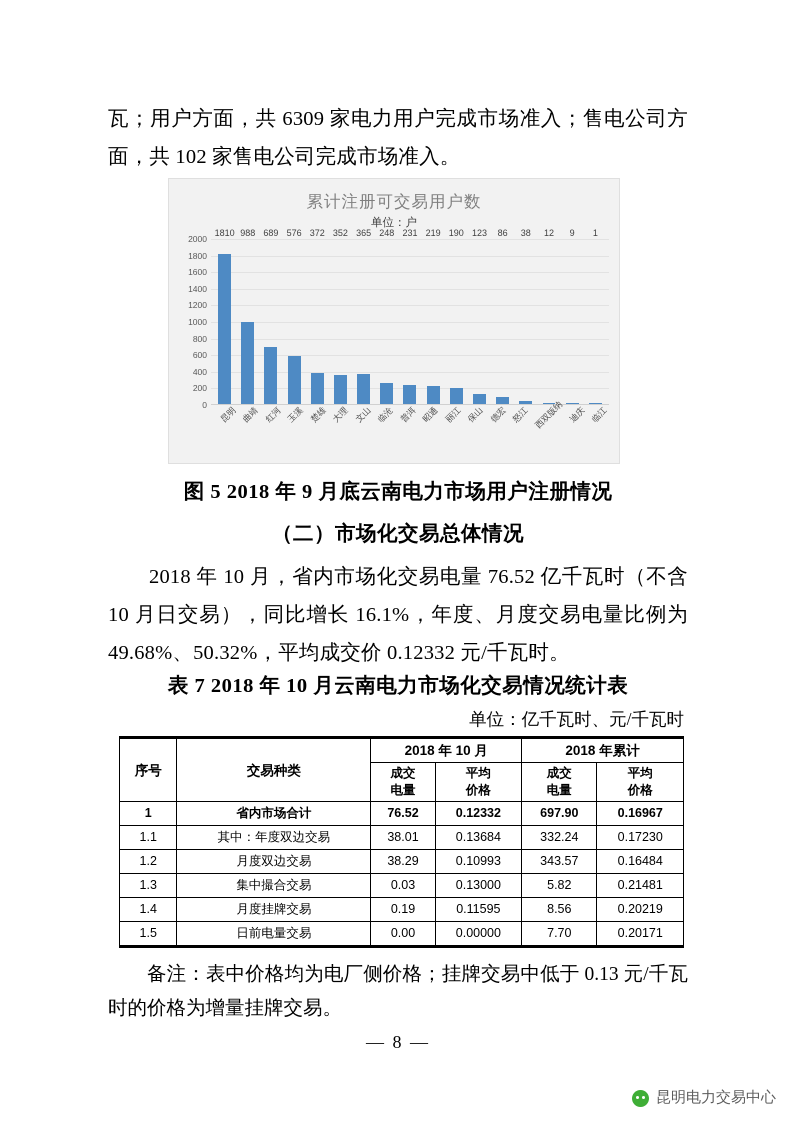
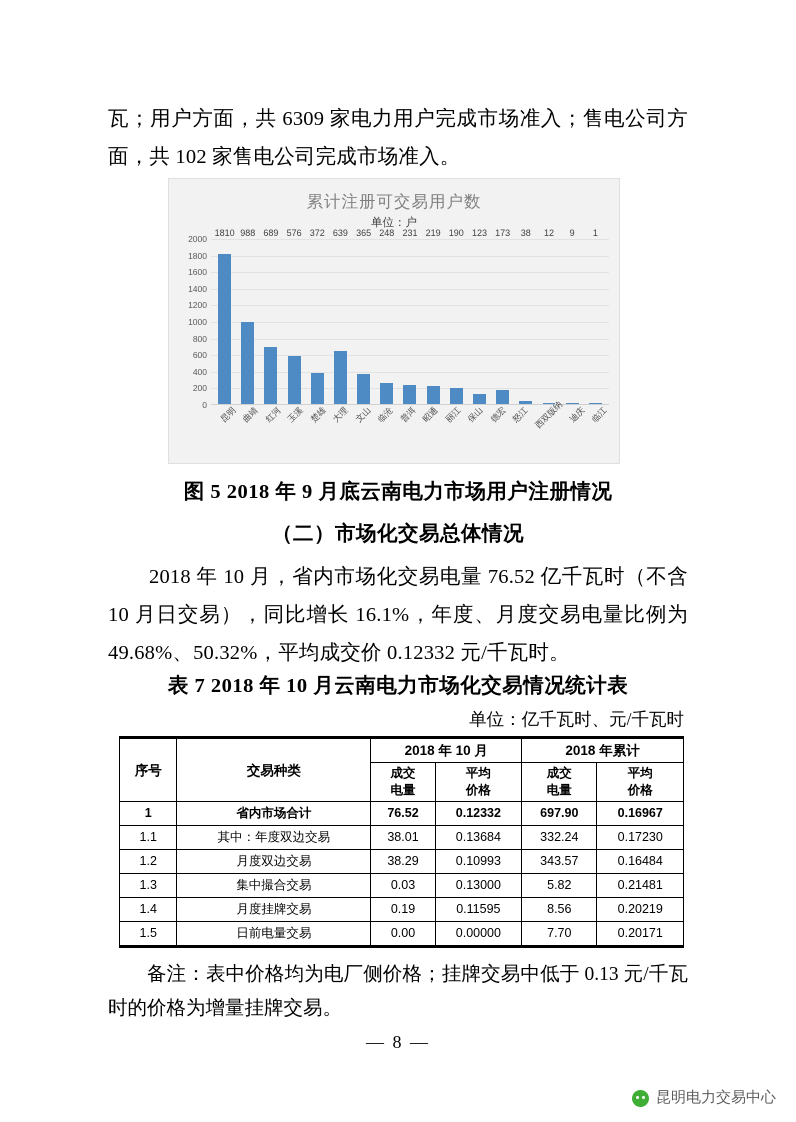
大理: 352 -> 639
德宏: 86 -> 173
